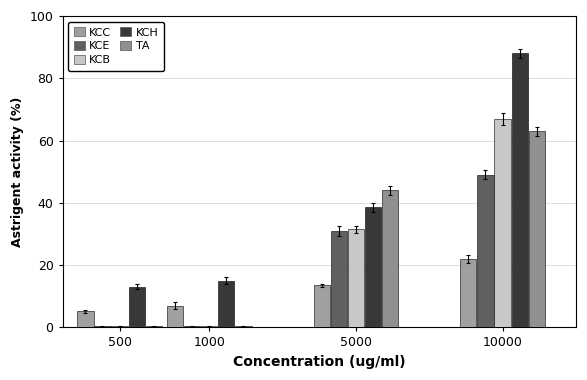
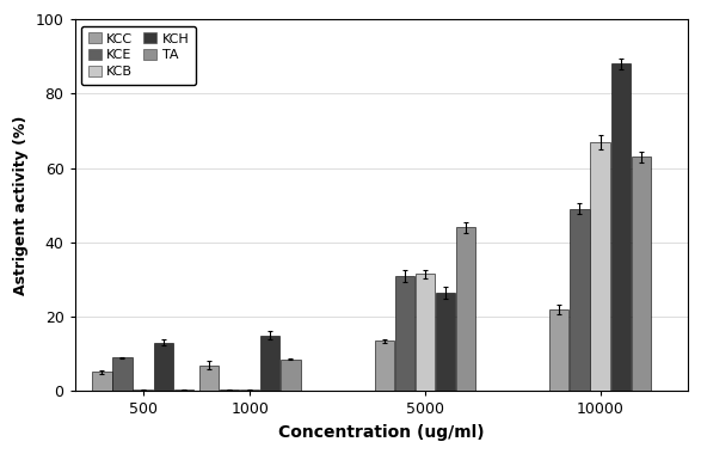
KCE/500: 0.3 -> 9.0
TA/1000: 0.3 -> 8.5
KCH/5000: 38.5 -> 26.5
